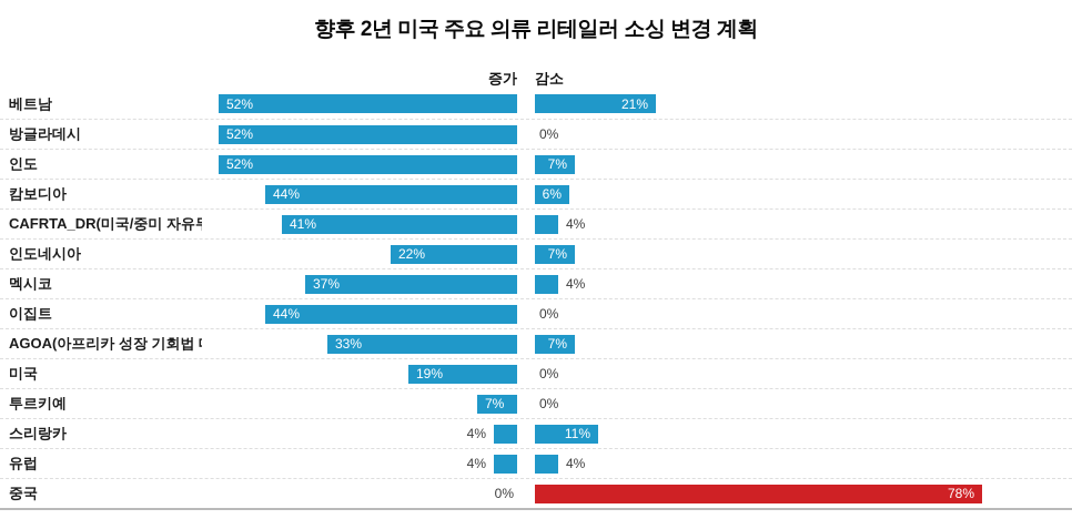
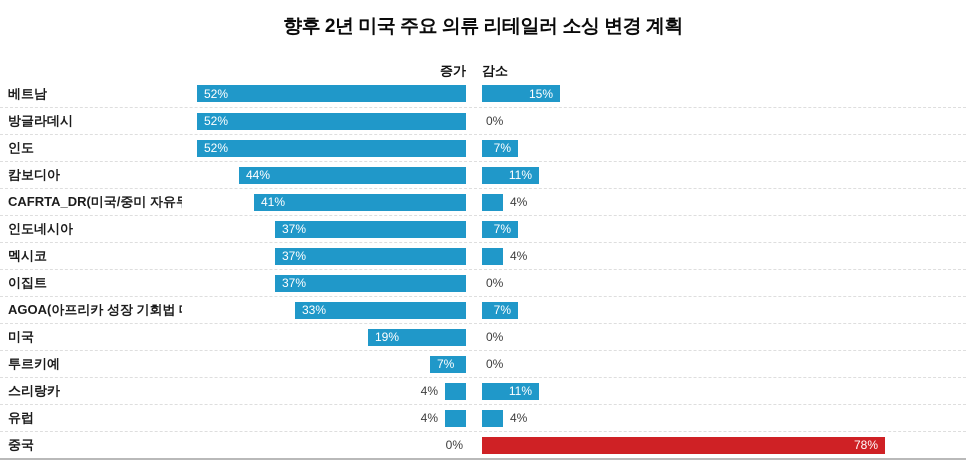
감소/베트남: 21% -> 15%
감소/캄보디아: 6% -> 11%
증가/인도네시아: 22% -> 37%
증가/이집트: 44% -> 37%
